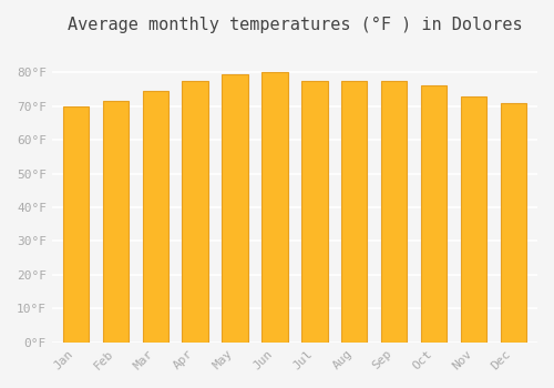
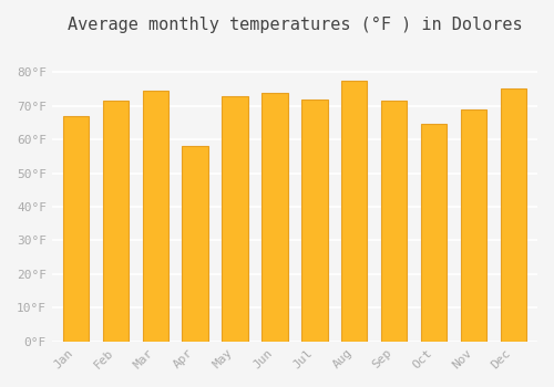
Jan: 70.0°F -> 67.0°F
Apr: 77.5°F -> 58.0°F
May: 79.5°F -> 73.0°F
Jun: 80.0°F -> 74.0°F
Jul: 77.5°F -> 72.0°F
Sep: 77.5°F -> 71.5°F
Oct: 76.0°F -> 64.5°F
Nov: 73.0°F -> 69.0°F
Dec: 71.0°F -> 75.0°F
